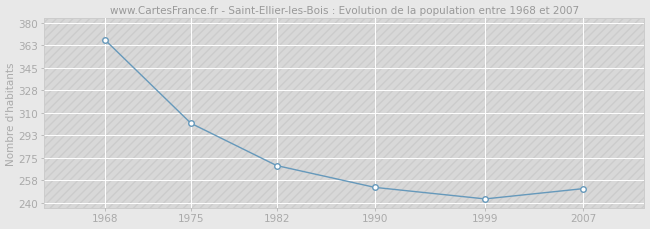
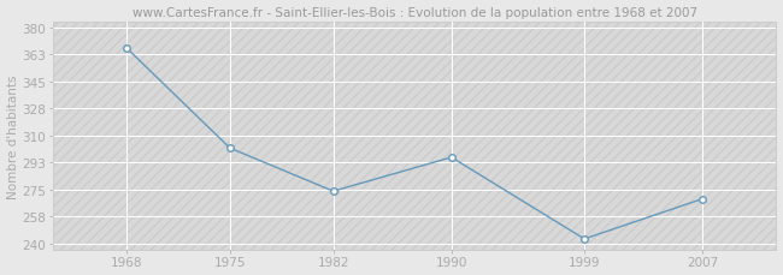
1982: 269 -> 274
1990: 252 -> 296
2007: 251 -> 269
